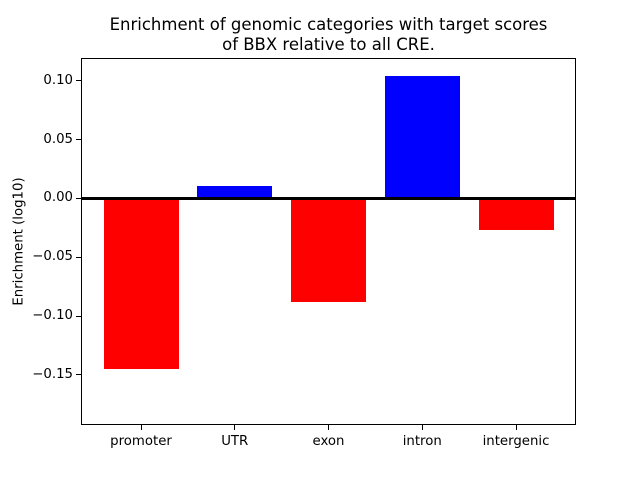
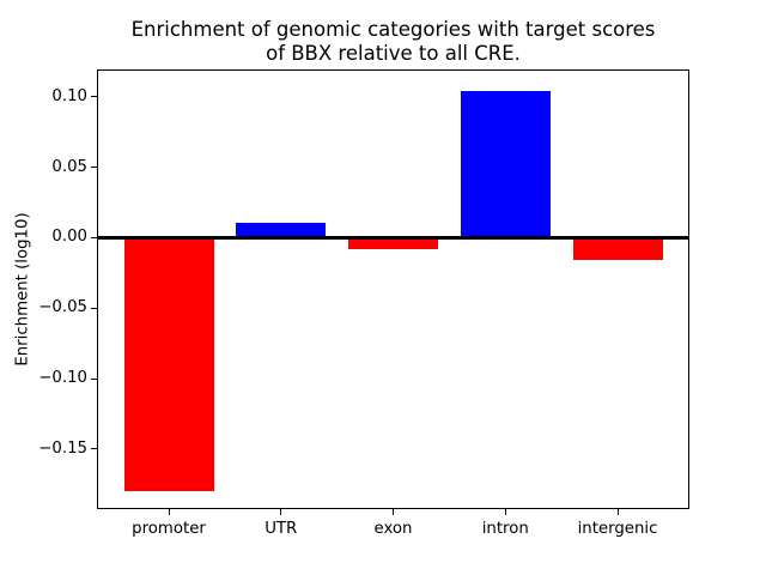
promoter: -0.145 -> -0.180
exon: -0.088 -> -0.008
intergenic: -0.027 -> -0.016
